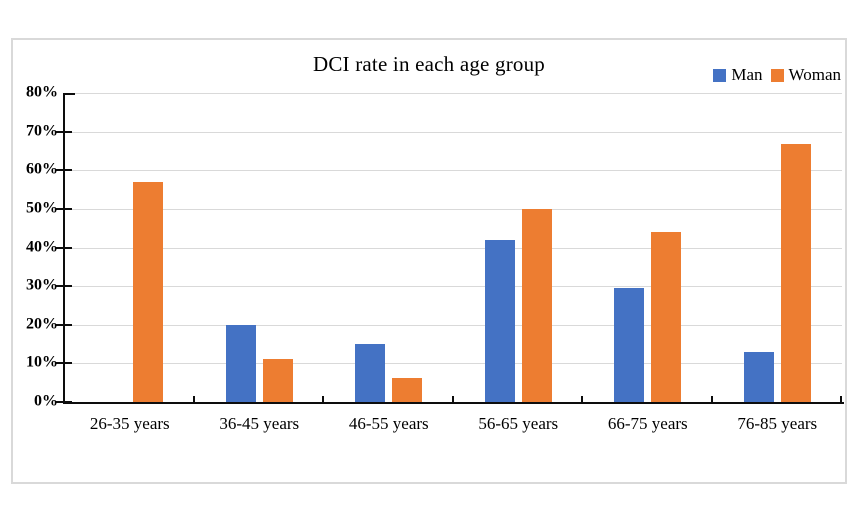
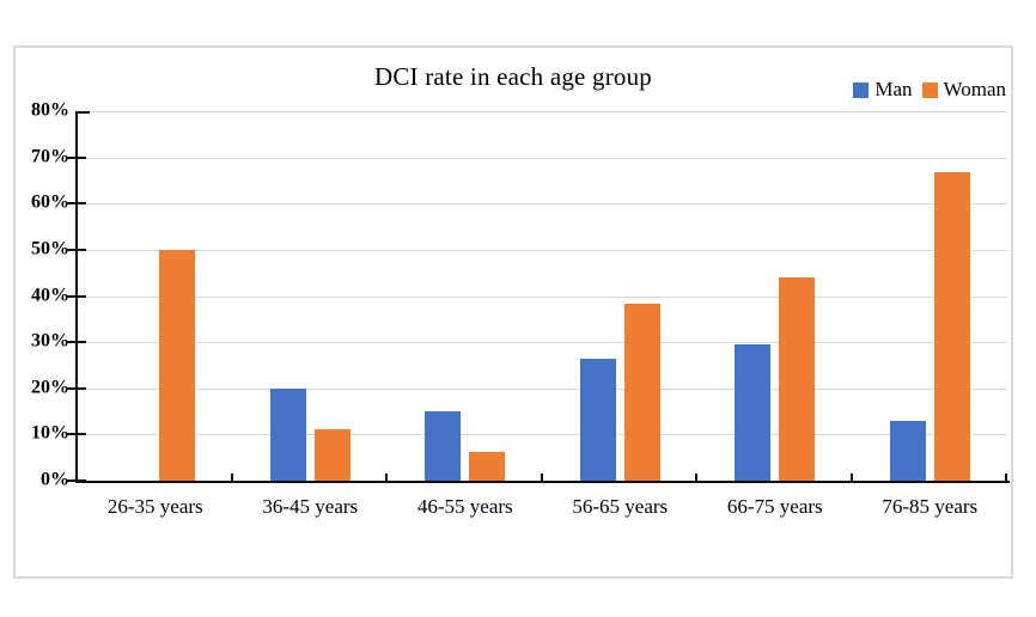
Woman/26-35 years: 57% -> 50%
Man/56-65 years: 42% -> 26%
Woman/56-65 years: 50% -> 38%
